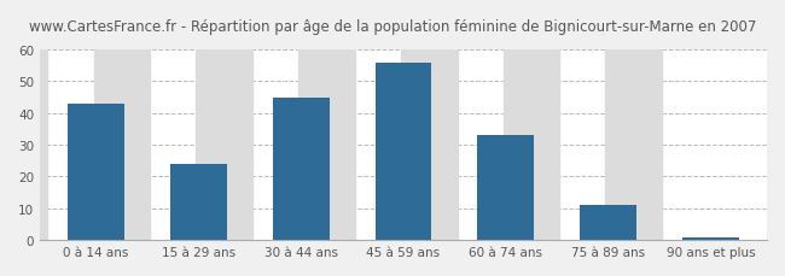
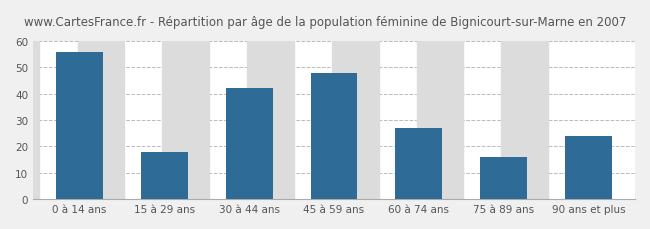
0 à 14 ans: 43 -> 56
15 à 29 ans: 24 -> 18
30 à 44 ans: 45 -> 42
45 à 59 ans: 56 -> 48
60 à 74 ans: 33 -> 27
75 à 89 ans: 11 -> 16
90 ans et plus: 1 -> 24
